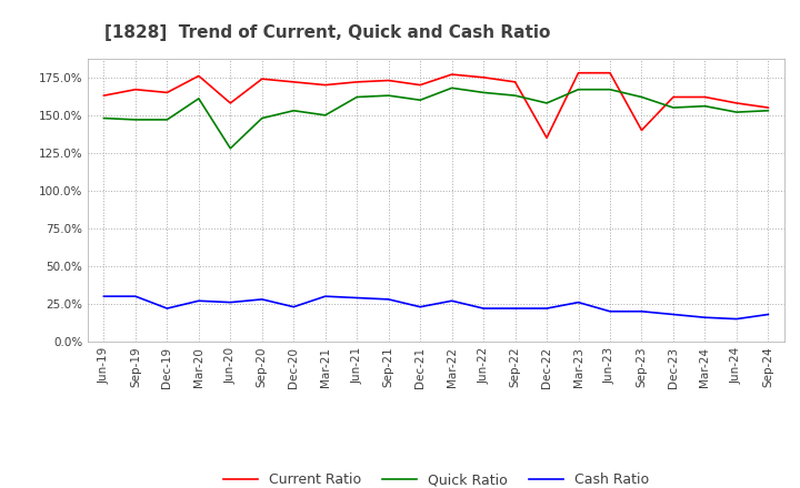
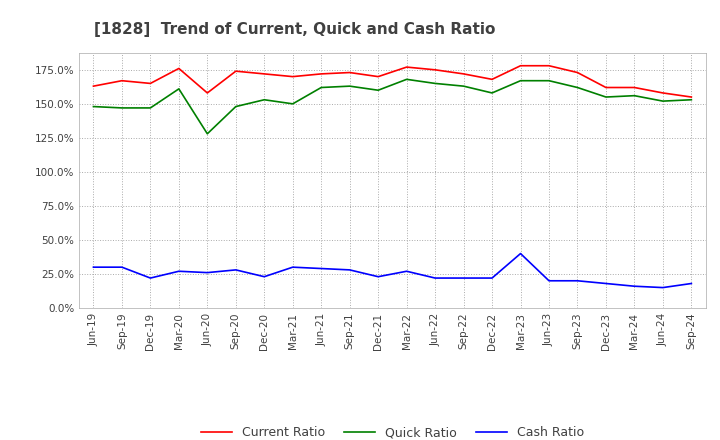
Current Ratio/Dec-22: 135% -> 168%
Cash Ratio/Mar-23: 26% -> 40%
Current Ratio/Sep-23: 140% -> 173%
